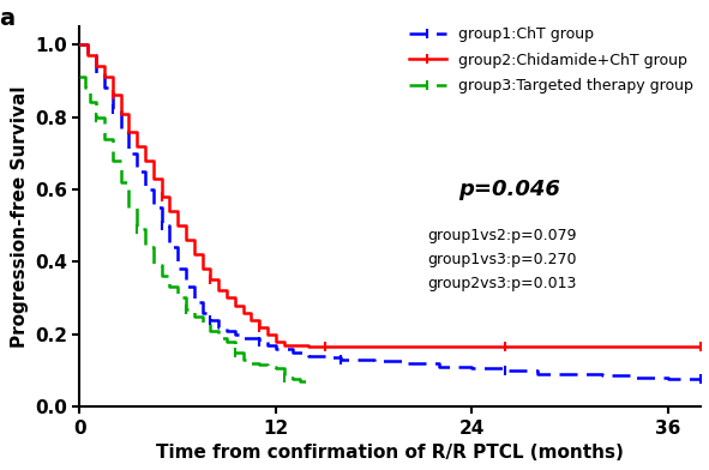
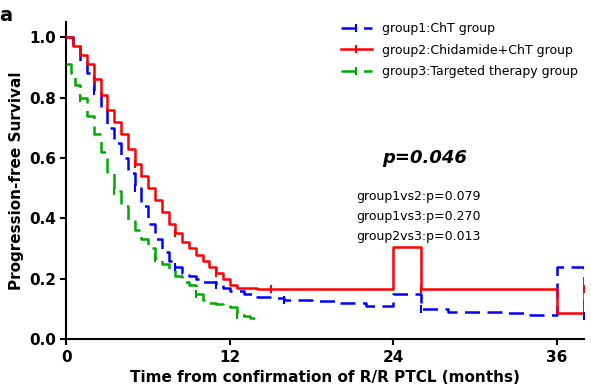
group1:ChT group/24: 0.105 -> 0.150
group2:Chidamide+ChT group/24: 0.165 -> 0.305
group1:ChT group/36: 0.075 -> 0.240
group2:Chidamide+ChT group/36: 0.165 -> 0.085
